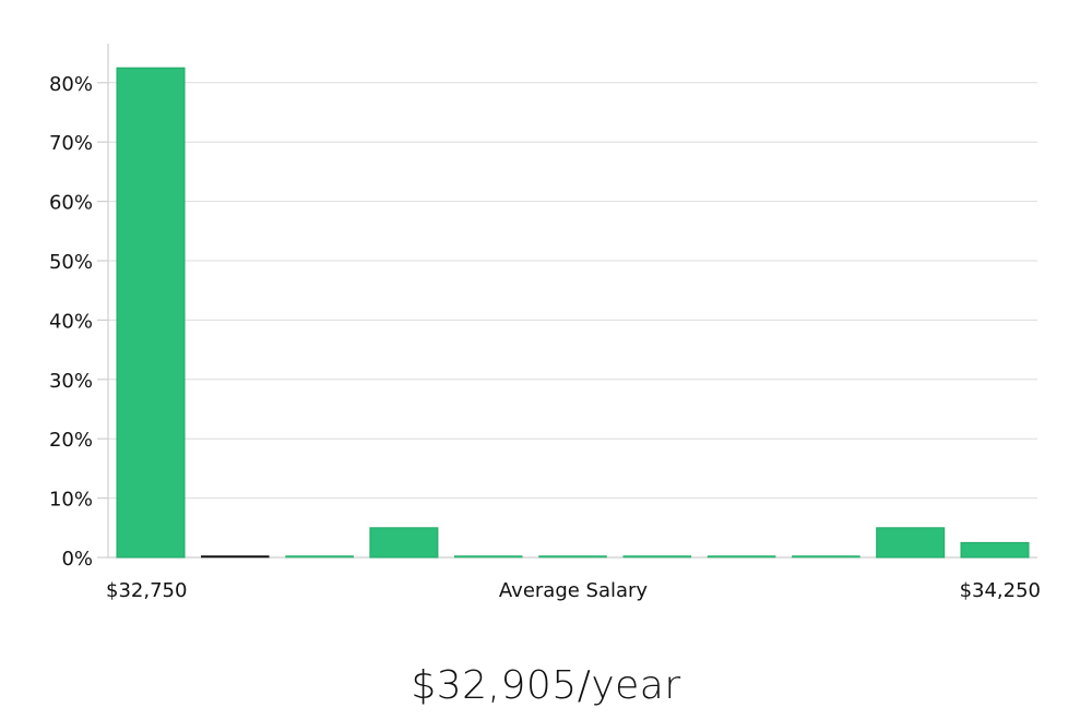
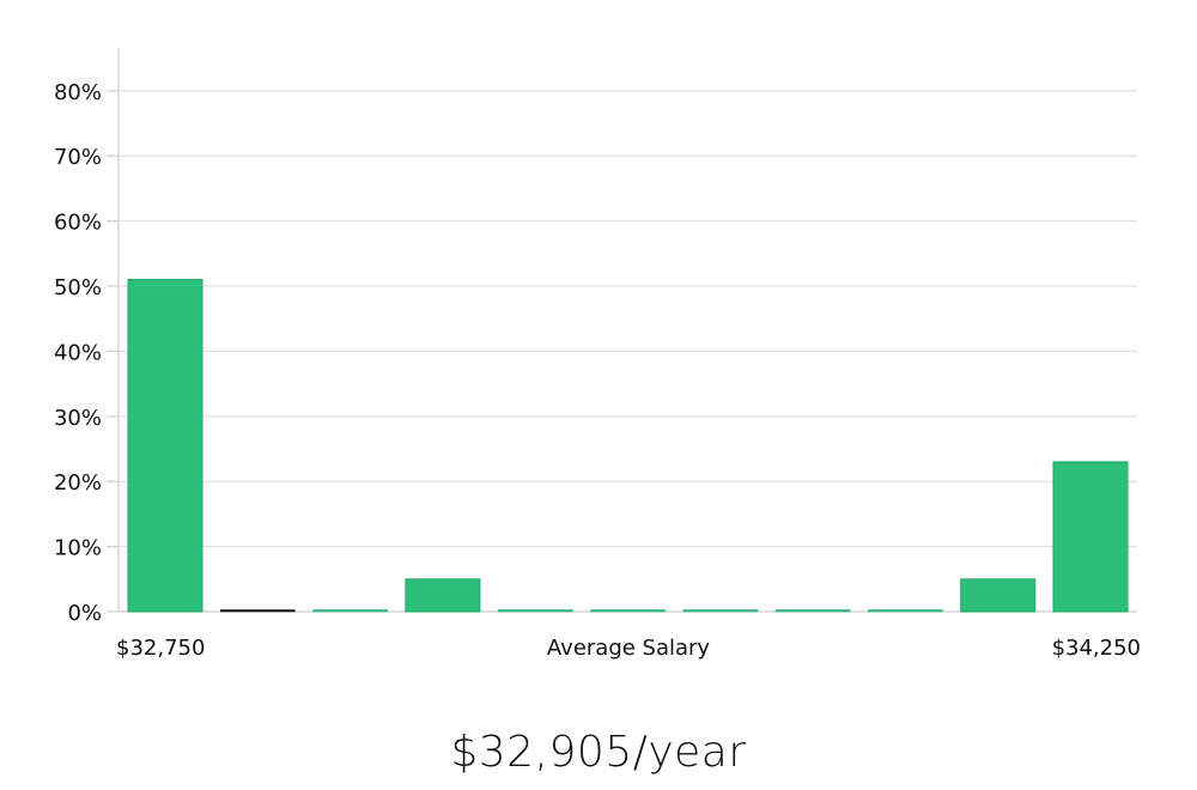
$32,750: 82% -> 51%
$34,250: 2% -> 23%
